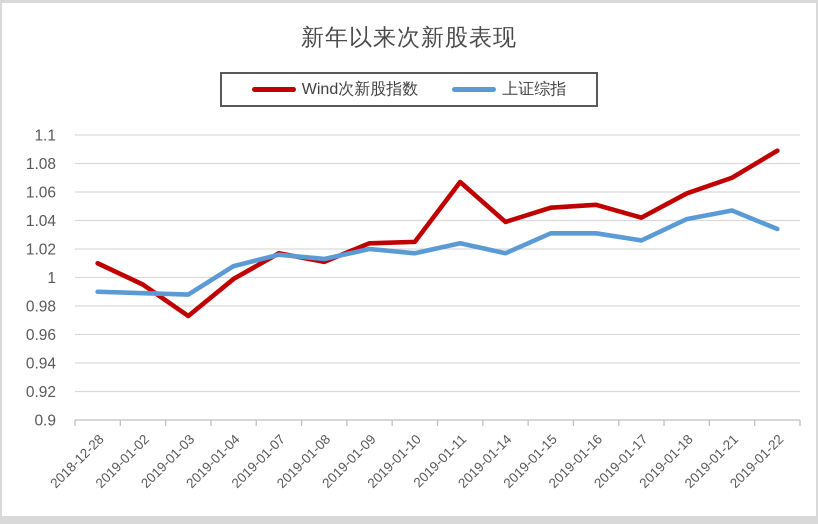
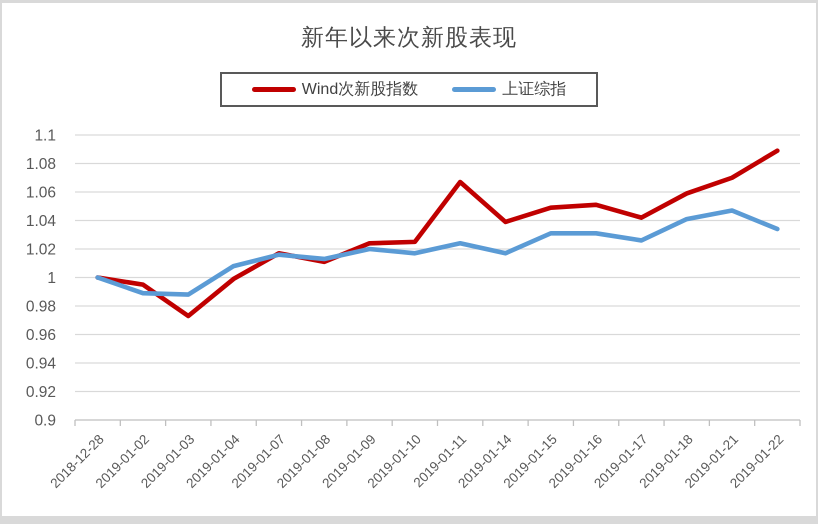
Wind次新股指数/2018-12-28: 1.010 -> 1.000
上证综指/2018-12-28: 0.990 -> 1.000
